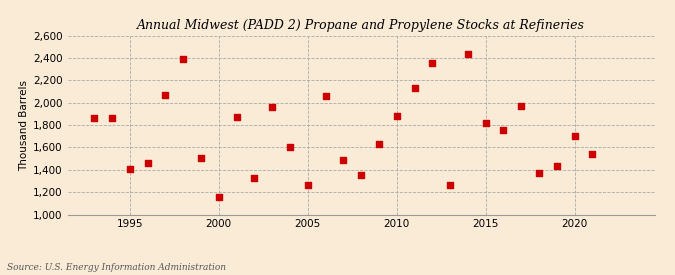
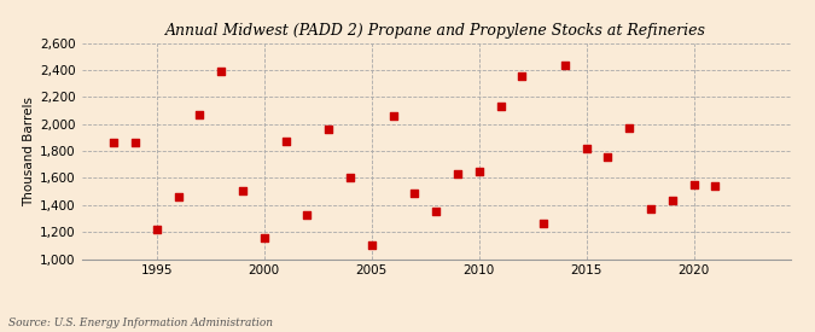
1995: 1,410 -> 1,220
2005: 1,260 -> 1,100
2010: 1,880 -> 1,650
2020: 1,700 -> 1,550
